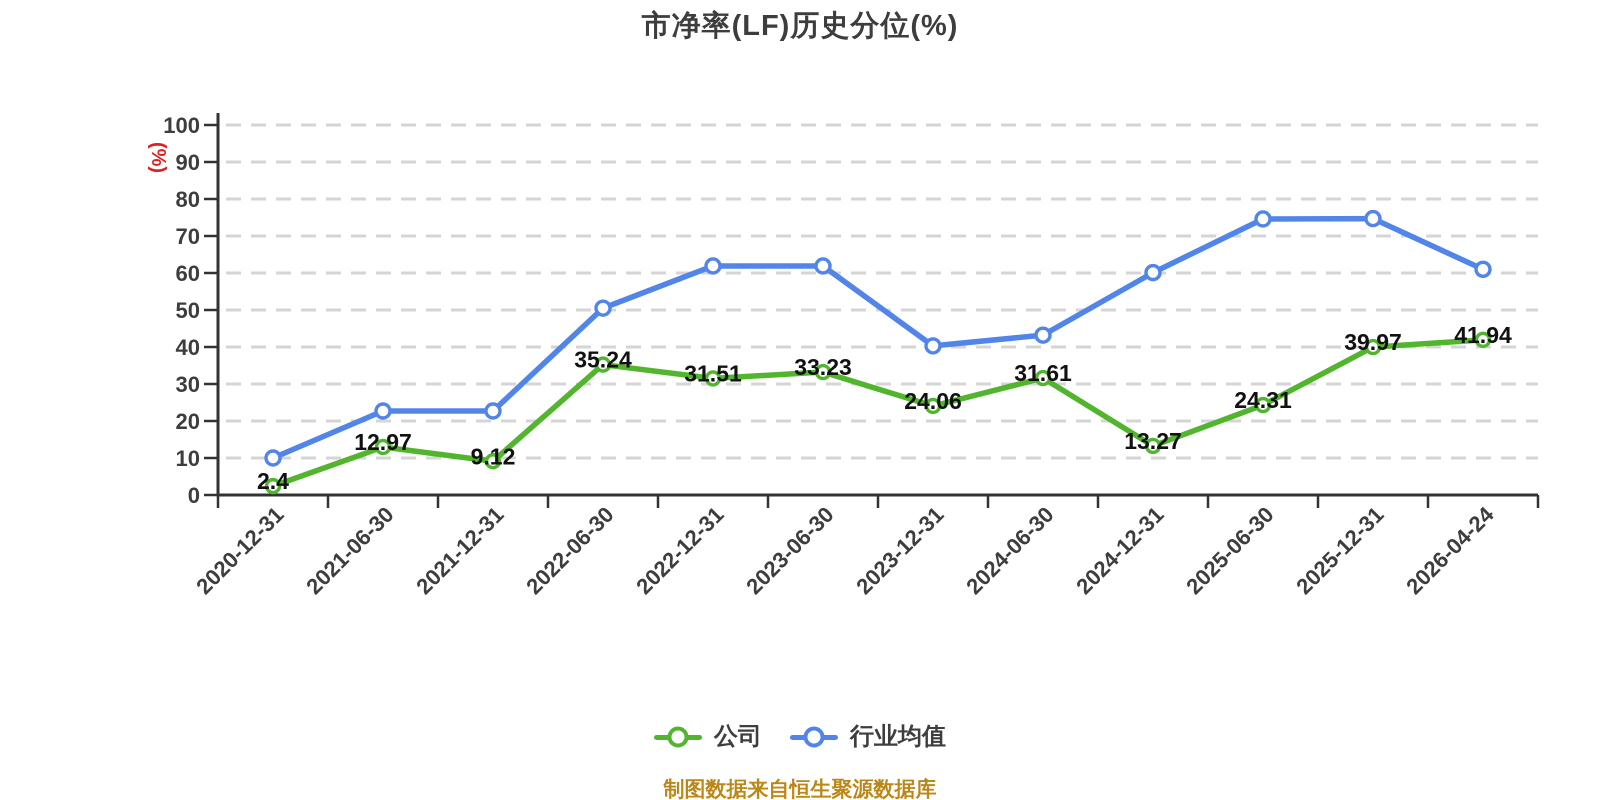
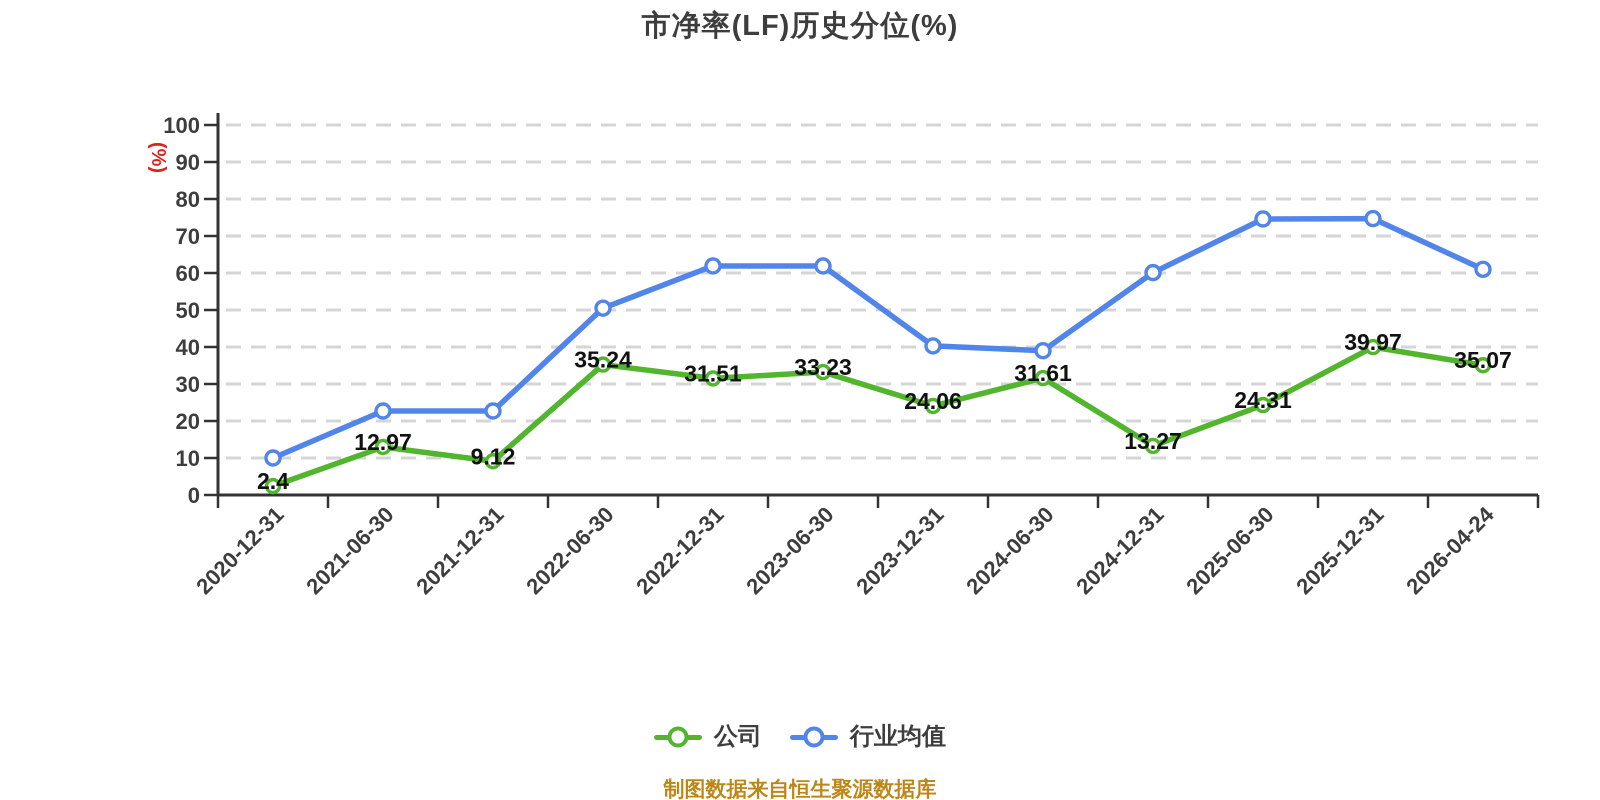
行业均值/2024-06-30: 43 -> 39
公司/2026-04-24: 41.94 -> 35.07
